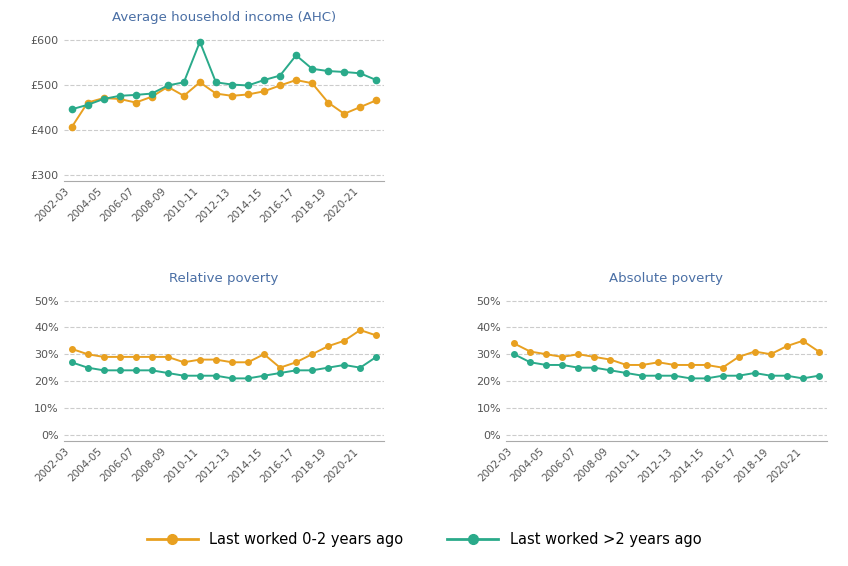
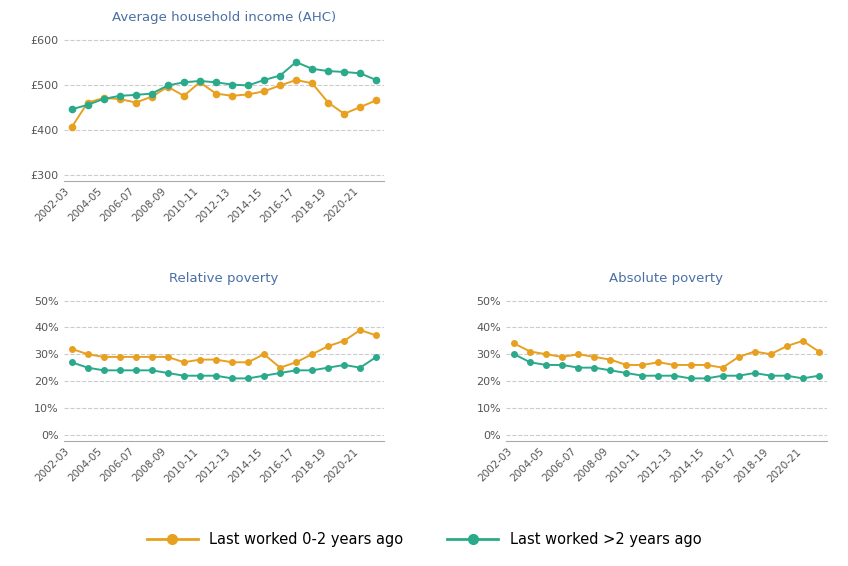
Average household income (AHC)/Last worked >2 years ago/2010-11: £595 -> £508
Average household income (AHC)/Last worked >2 years ago/2016-17: £565 -> £550
